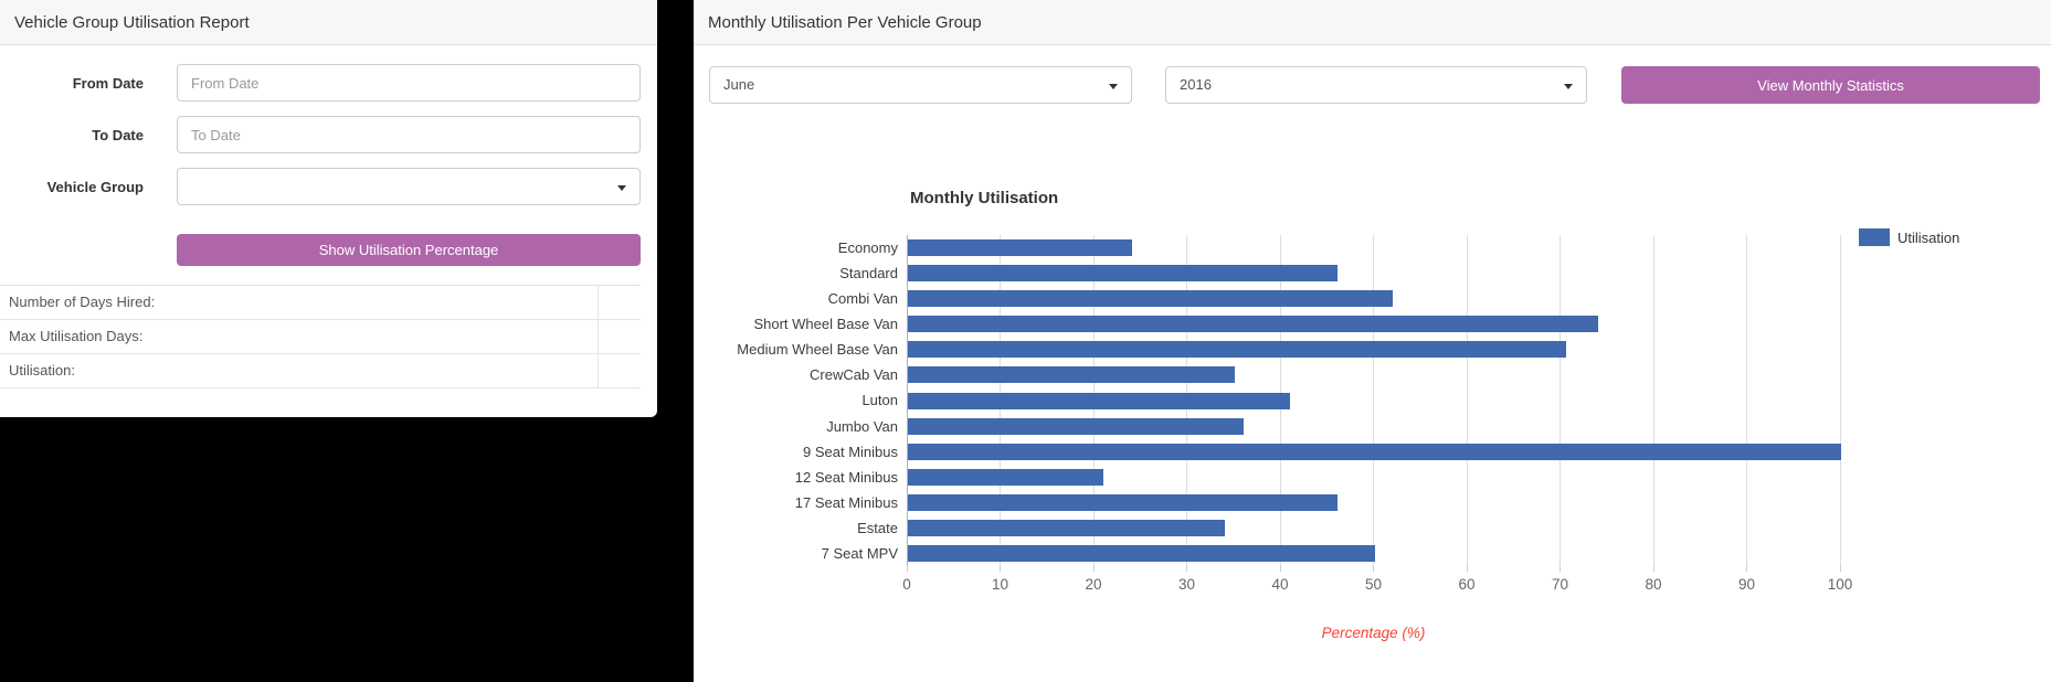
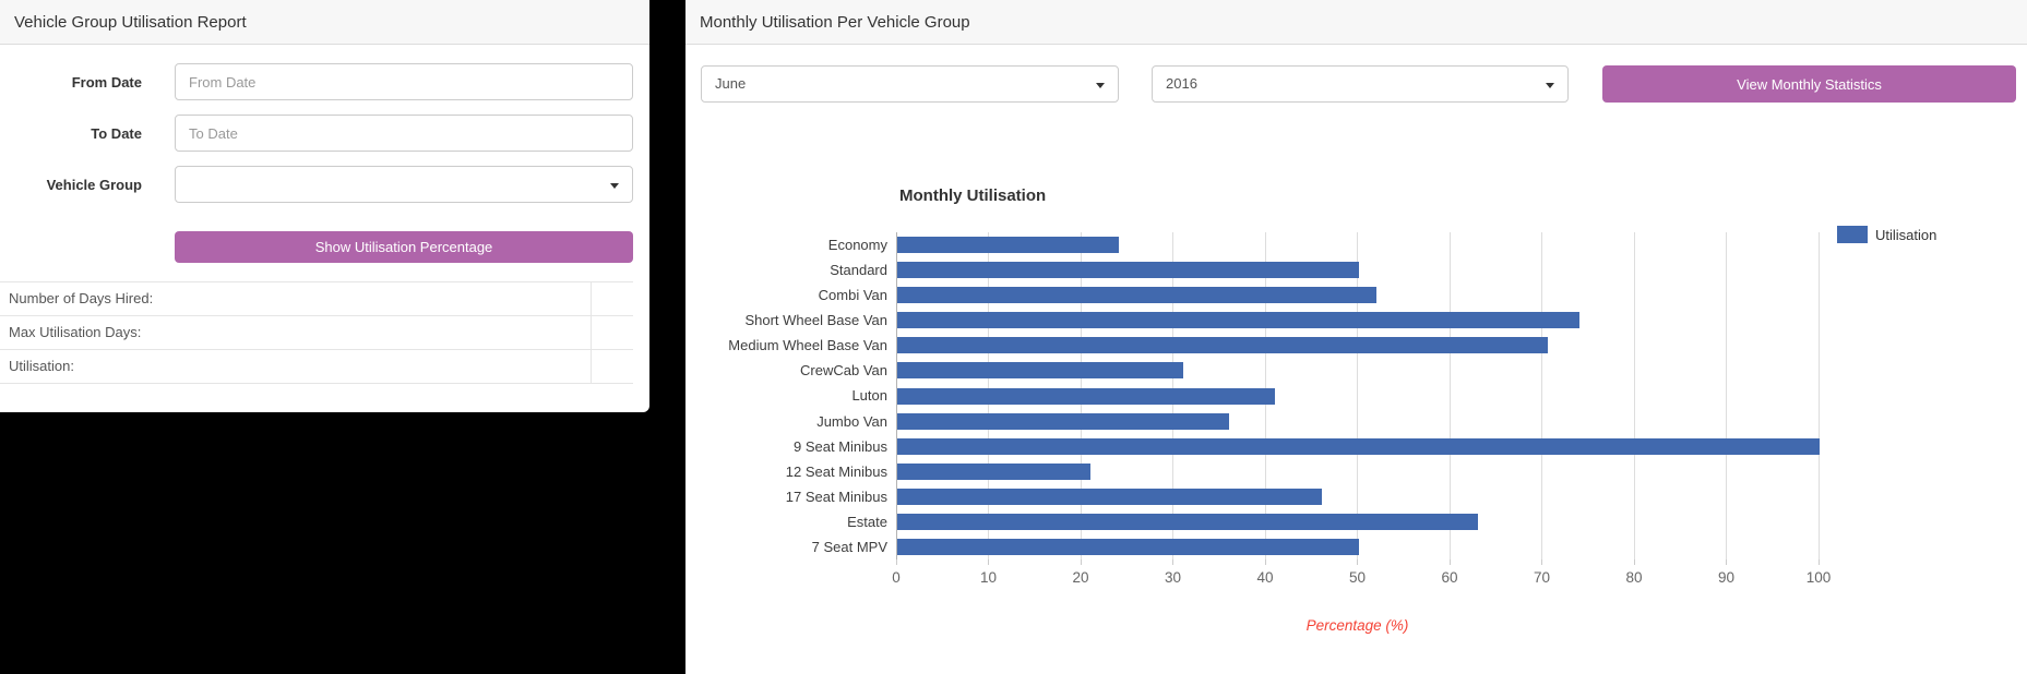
Standard: 46 -> 50
CrewCab Van: 35 -> 31
Estate: 34 -> 63
